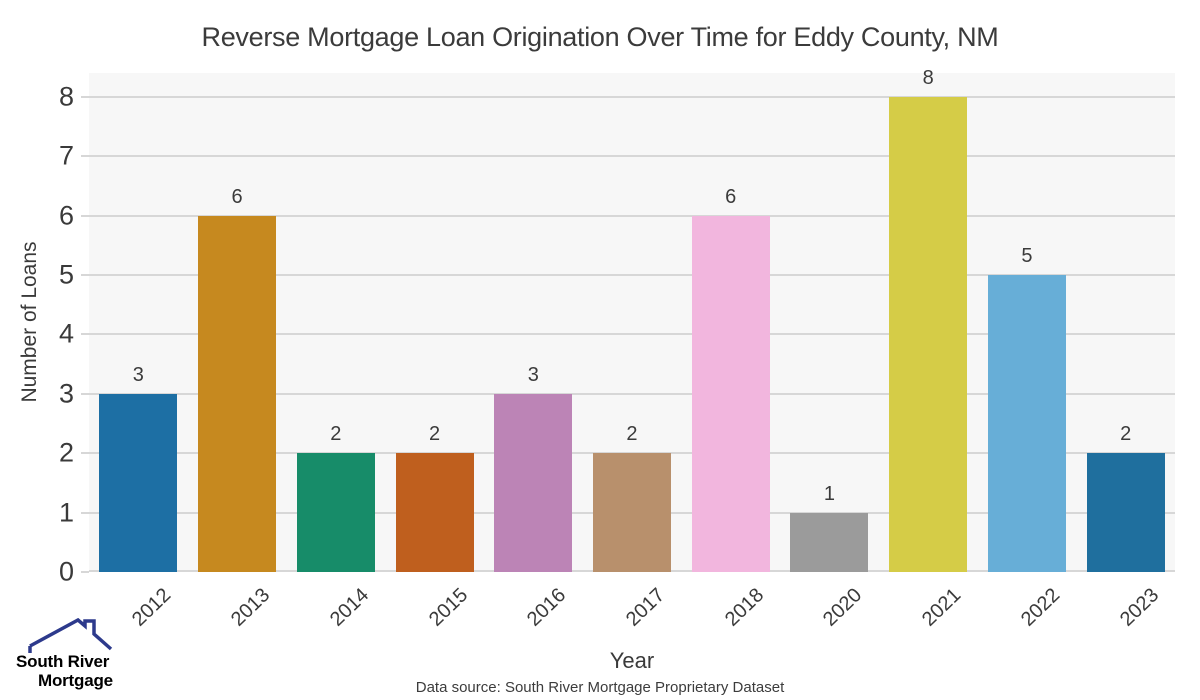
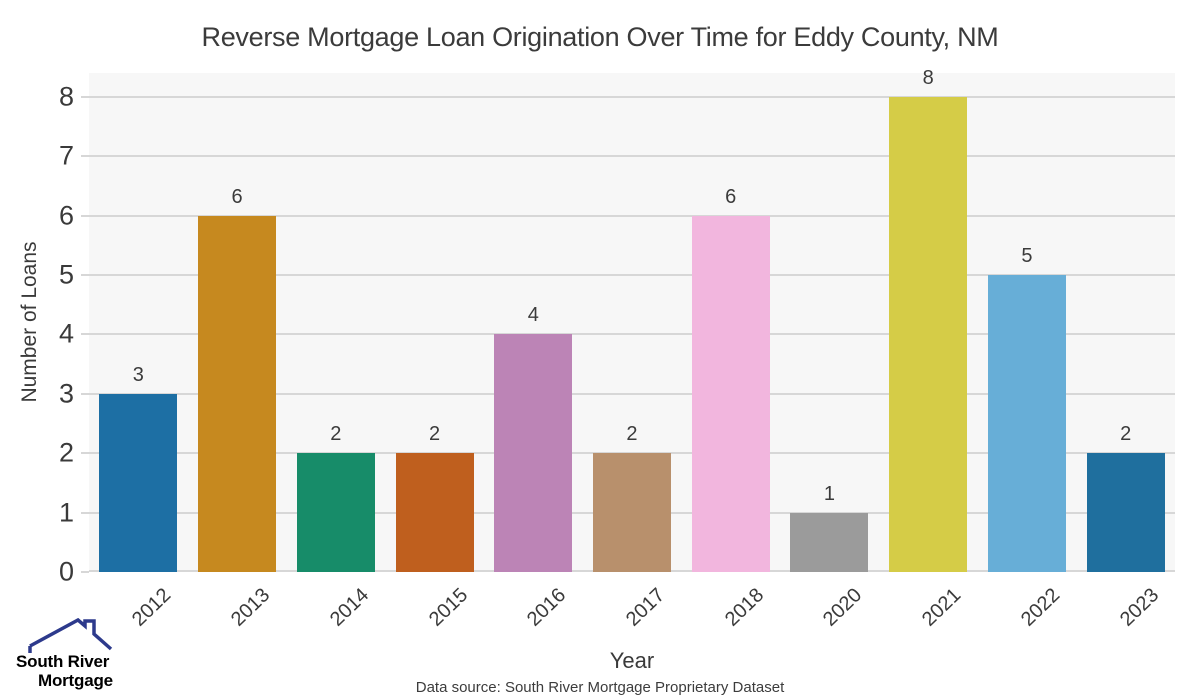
2016: 3 -> 4
